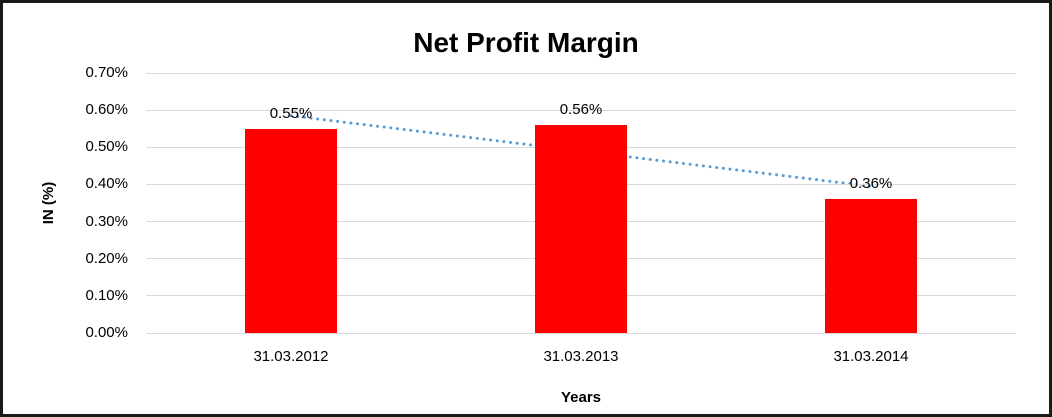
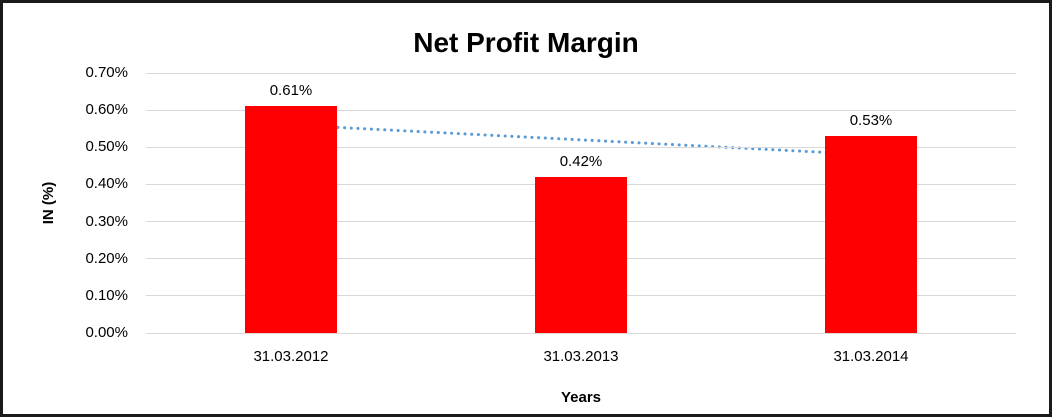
31.03.2012: 0.55% -> 0.61%
31.03.2013: 0.56% -> 0.42%
31.03.2014: 0.36% -> 0.53%
